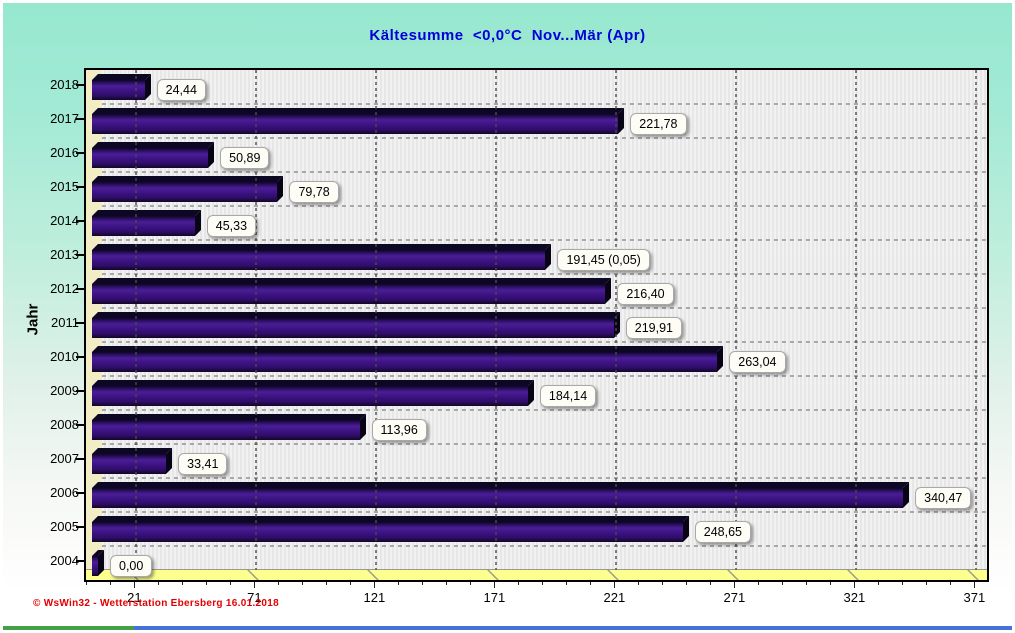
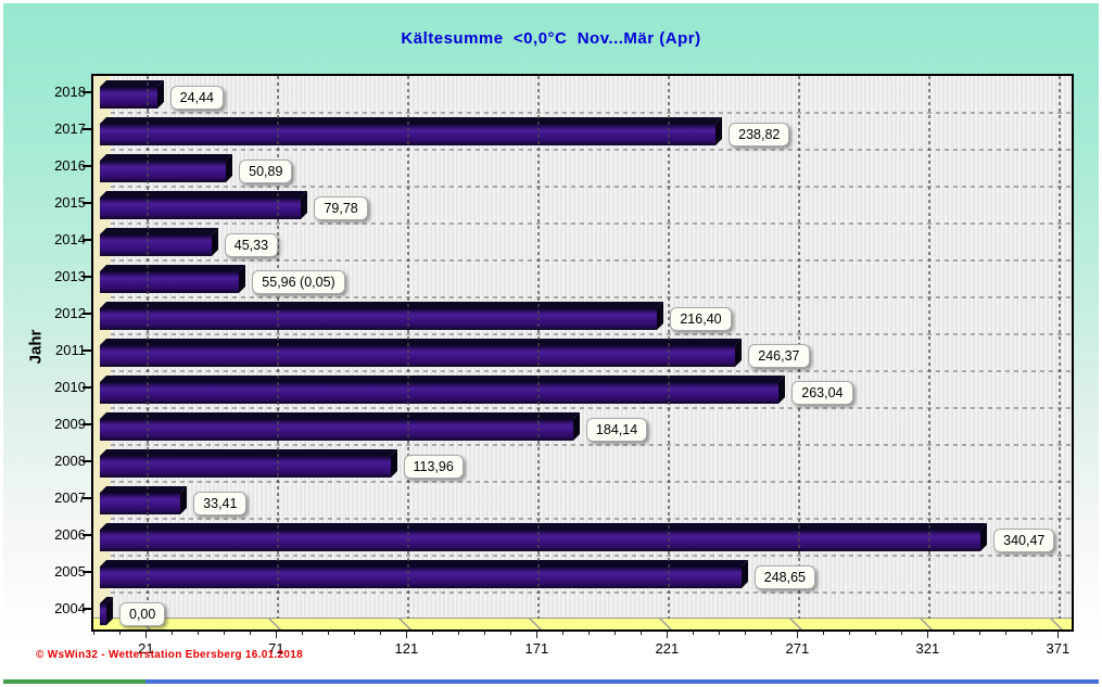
2017: 221,78 -> 238,82
2013: 191,45 -> 55,96
2011: 219,91 -> 246,37
